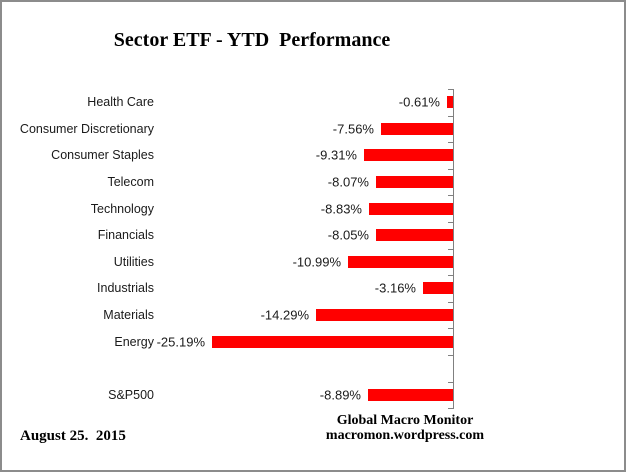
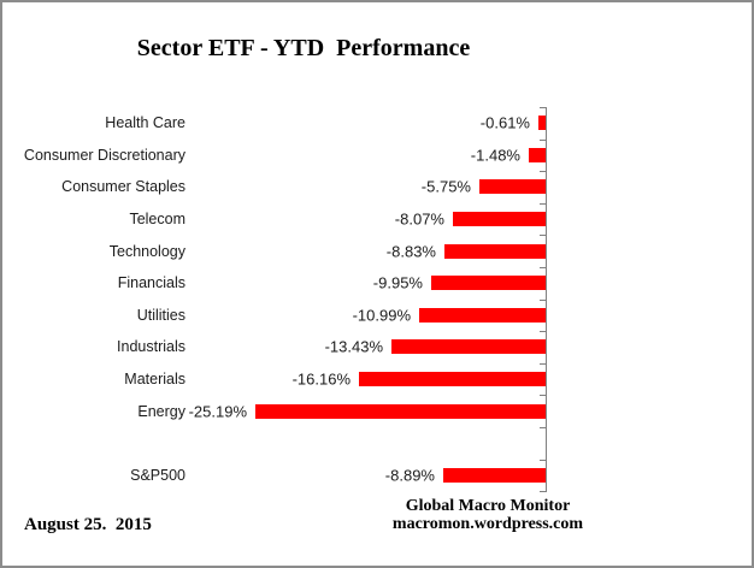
Consumer Discretionary: -7.56% -> -1.48%
Consumer Staples: -9.31% -> -5.75%
Financials: -8.05% -> -9.95%
Industrials: -3.16% -> -13.43%
Materials: -14.29% -> -16.16%
